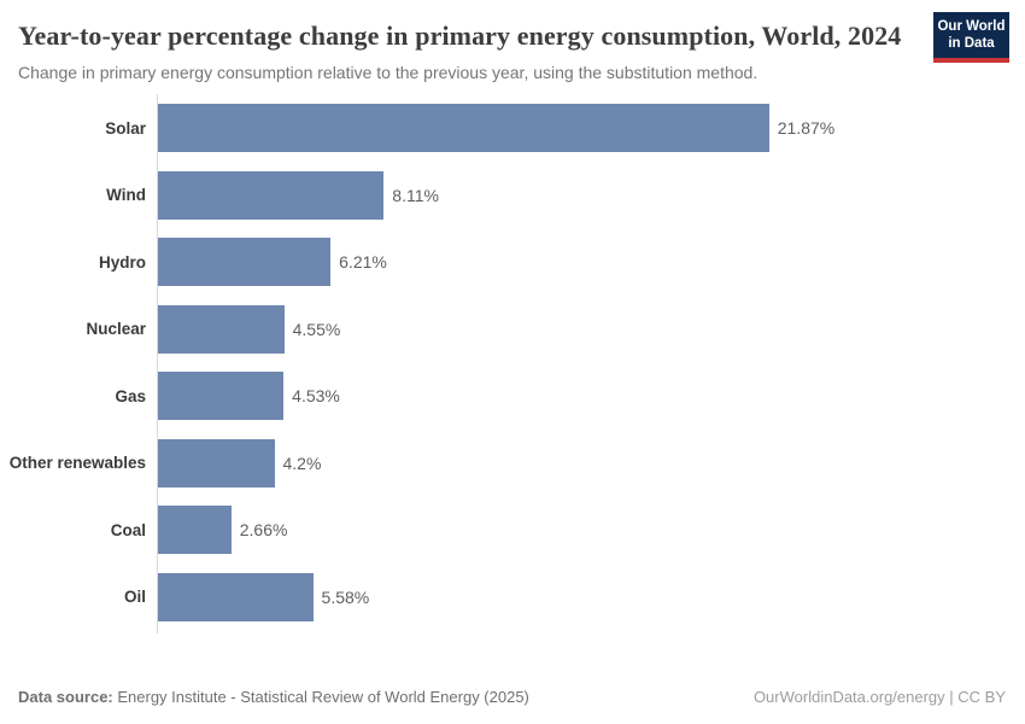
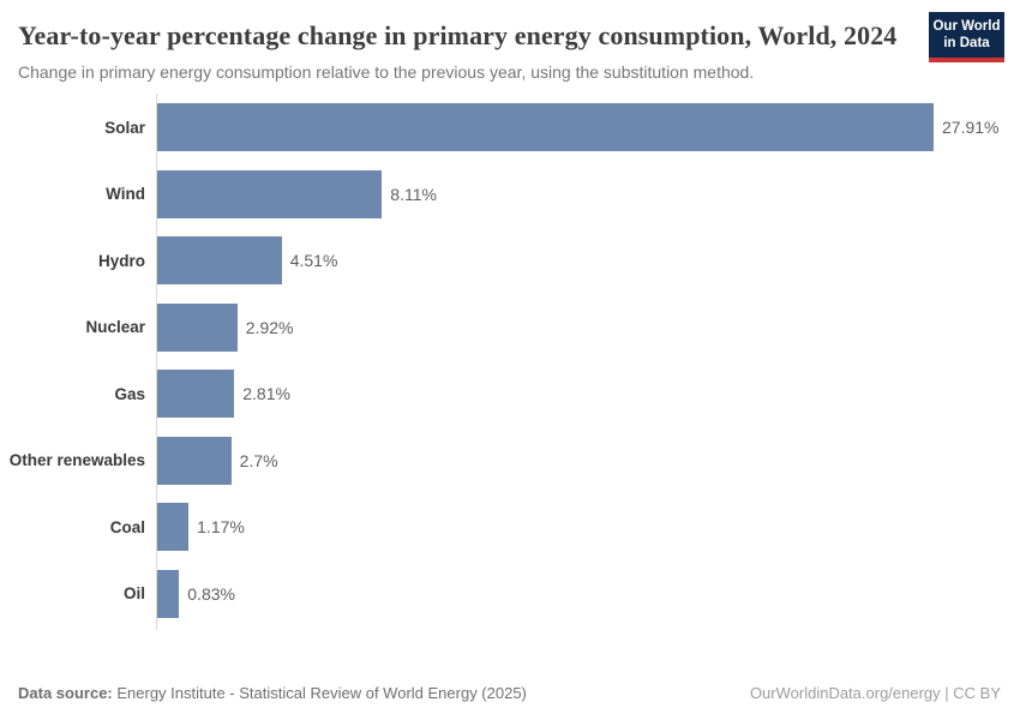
Solar: 21.87% -> 27.91%
Hydro: 6.21% -> 4.51%
Nuclear: 4.55% -> 2.92%
Gas: 4.53% -> 2.81%
Other renewables: 4.2% -> 2.7%
Coal: 2.66% -> 1.17%
Oil: 5.58% -> 0.83%
